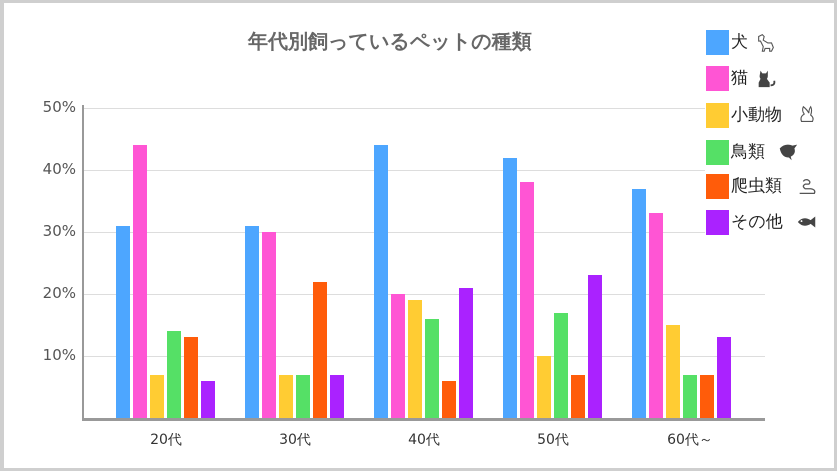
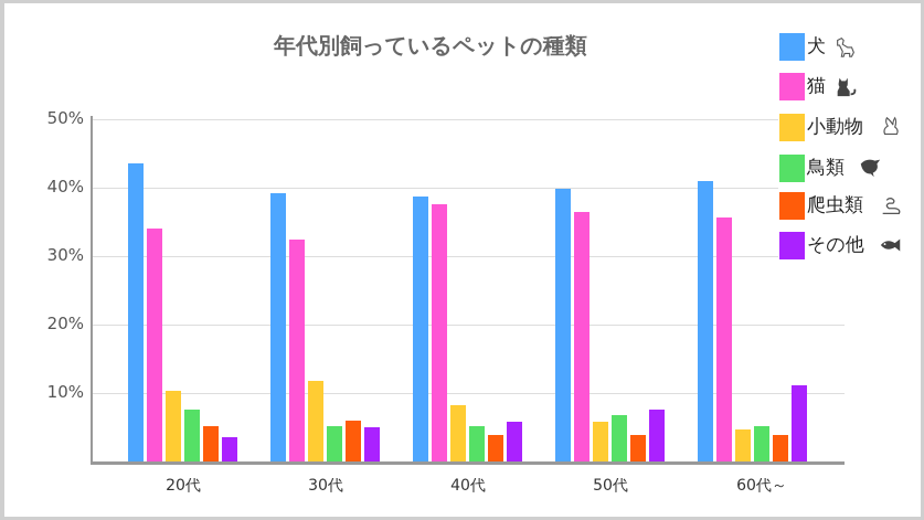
犬/20代: 31% -> 44%
猫/20代: 44% -> 34%
小動物/20代: 7% -> 10%
鳥類/20代: 14% -> 8%
爬虫類/20代: 13% -> 5%
その他/20代: 6% -> 4%
犬/30代: 31% -> 39%
猫/30代: 30% -> 32%
小動物/30代: 7% -> 12%
鳥類/30代: 7% -> 5%
爬虫類/30代: 22% -> 6%
その他/30代: 7% -> 5%
犬/40代: 44% -> 39%
猫/40代: 20% -> 38%
小動物/40代: 19% -> 8%
鳥類/40代: 16% -> 5%
爬虫類/40代: 6% -> 4%
その他/40代: 21% -> 6%
犬/50代: 42% -> 40%
猫/50代: 38% -> 36%
小動物/50代: 10% -> 6%
鳥類/50代: 17% -> 7%
爬虫類/50代: 7% -> 4%
その他/50代: 23% -> 8%
犬/60代～: 37% -> 41%
猫/60代～: 33% -> 36%
小動物/60代～: 15% -> 5%
鳥類/60代～: 7% -> 5%
爬虫類/60代～: 7% -> 4%
その他/60代～: 13% -> 11%
